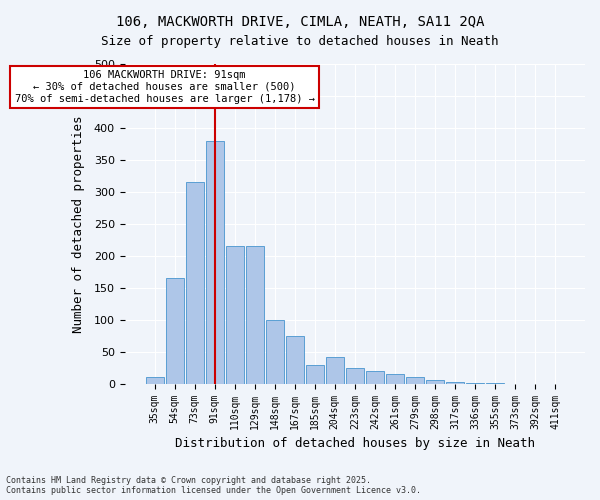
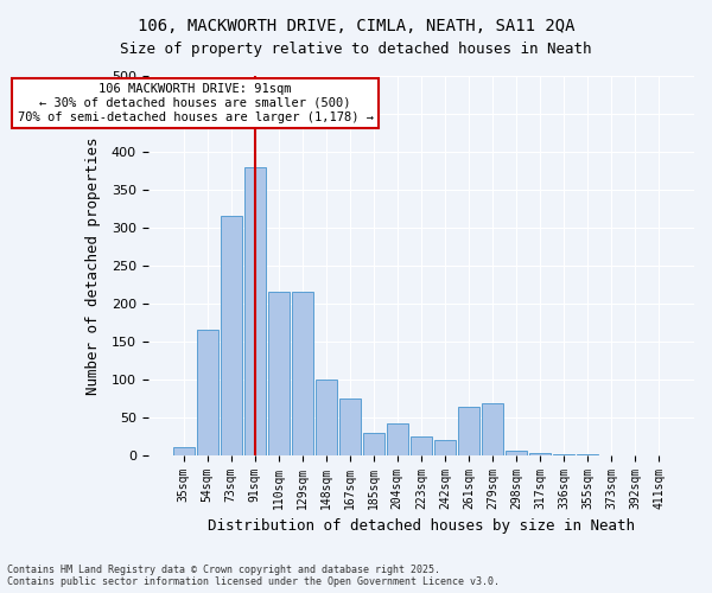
261sqm: 15 -> 64
279sqm: 10 -> 68
